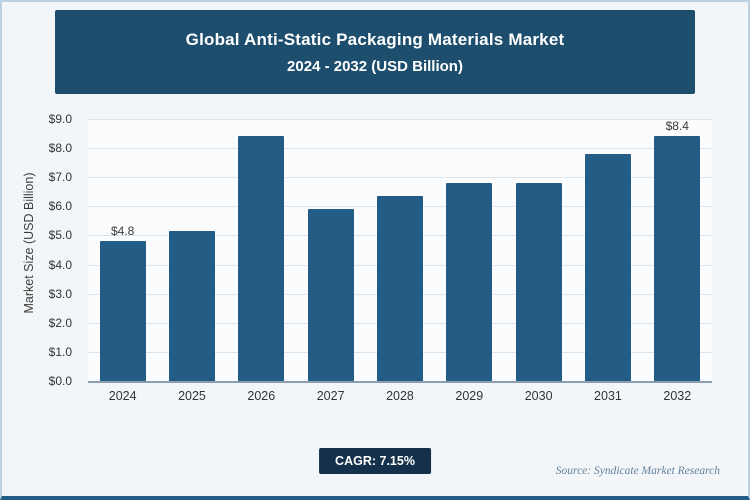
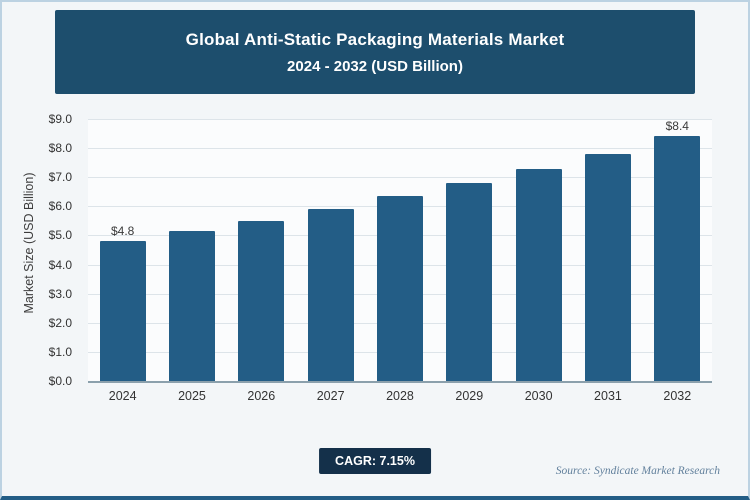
2026: $8.4 -> $5.5
2030: $6.8 -> $7.3
